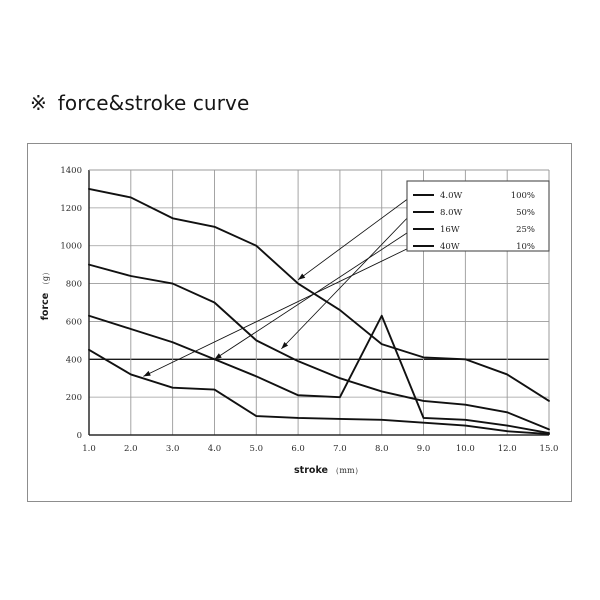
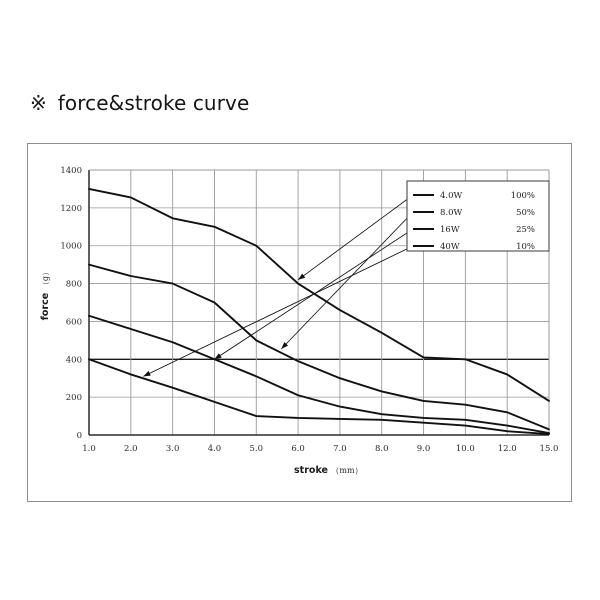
40W 10%/1.0: 450 -> 400
40W 10%/4.0: 240 -> 180
16W 25%/7.0: 200 -> 150
4.0W 100%/8.0: 480 -> 540
16W 25%/8.0: 630 -> 110
